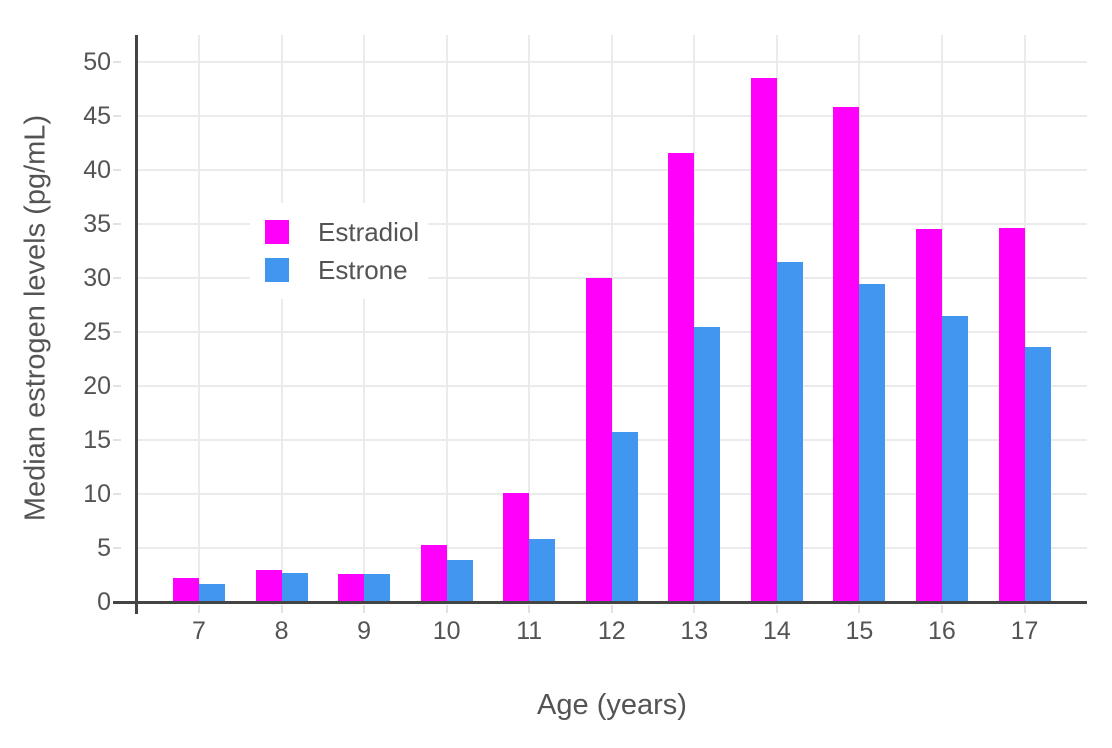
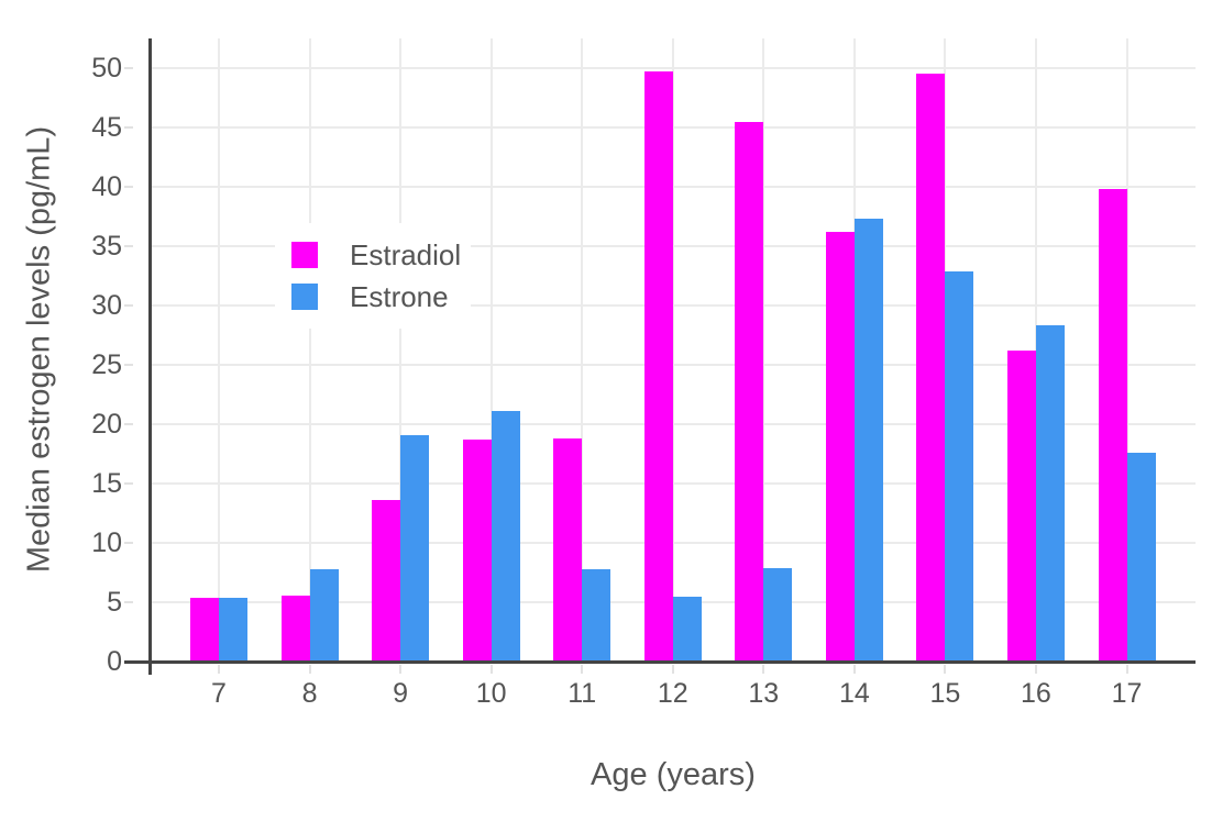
Estradiol/7: 2.2 -> 5.4
Estrone/7: 1.7 -> 5.4
Estradiol/8: 3.0 -> 5.6
Estrone/8: 2.7 -> 7.8
Estradiol/9: 2.6 -> 13.6
Estrone/9: 2.6 -> 19.1
Estradiol/10: 5.3 -> 18.7
Estrone/10: 3.9 -> 21.1
Estradiol/11: 10.1 -> 18.8
Estrone/11: 5.8 -> 7.8
Estradiol/12: 30.0 -> 49.7
Estrone/12: 15.7 -> 5.5
Estradiol/13: 41.6 -> 45.5
Estrone/13: 25.5 -> 7.9
Estradiol/14: 48.5 -> 36.2
Estrone/14: 31.5 -> 37.3
Estradiol/15: 45.8 -> 49.5
Estrone/15: 29.4 -> 32.9
Estradiol/16: 34.5 -> 26.2
Estrone/16: 26.5 -> 28.3
Estradiol/17: 34.6 -> 39.8
Estrone/17: 23.6 -> 17.6
